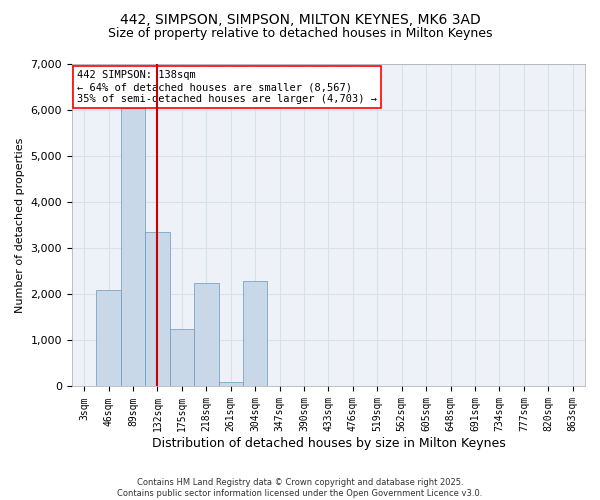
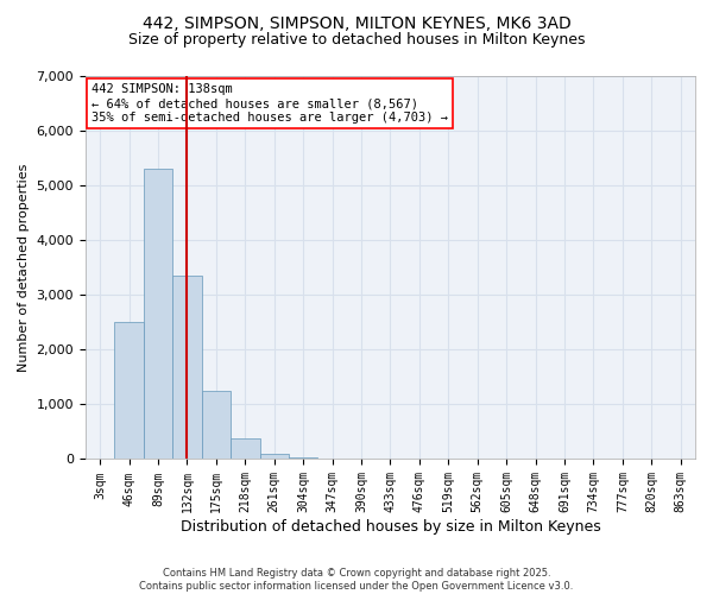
46sqm: 2,100 -> 2,500
89sqm: 6,050 -> 5,300
218sqm: 2,250 -> 380
304sqm: 2,300 -> 30
